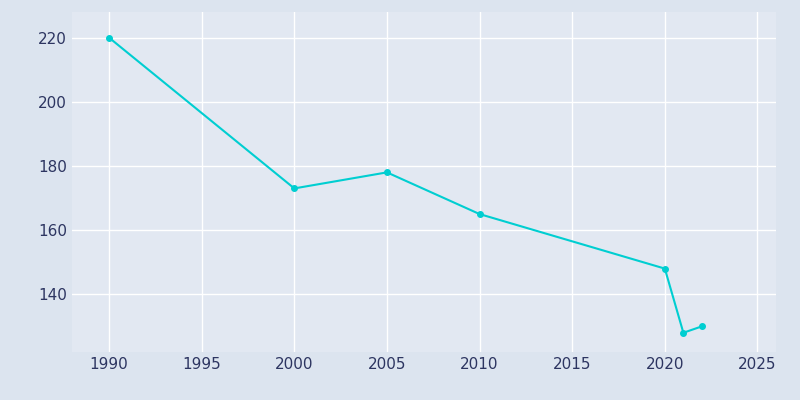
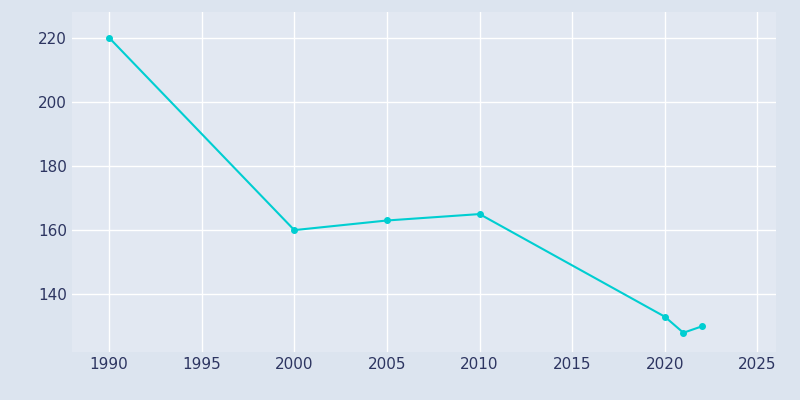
2000: 173 -> 160
2005: 178 -> 163
2020: 148 -> 133
